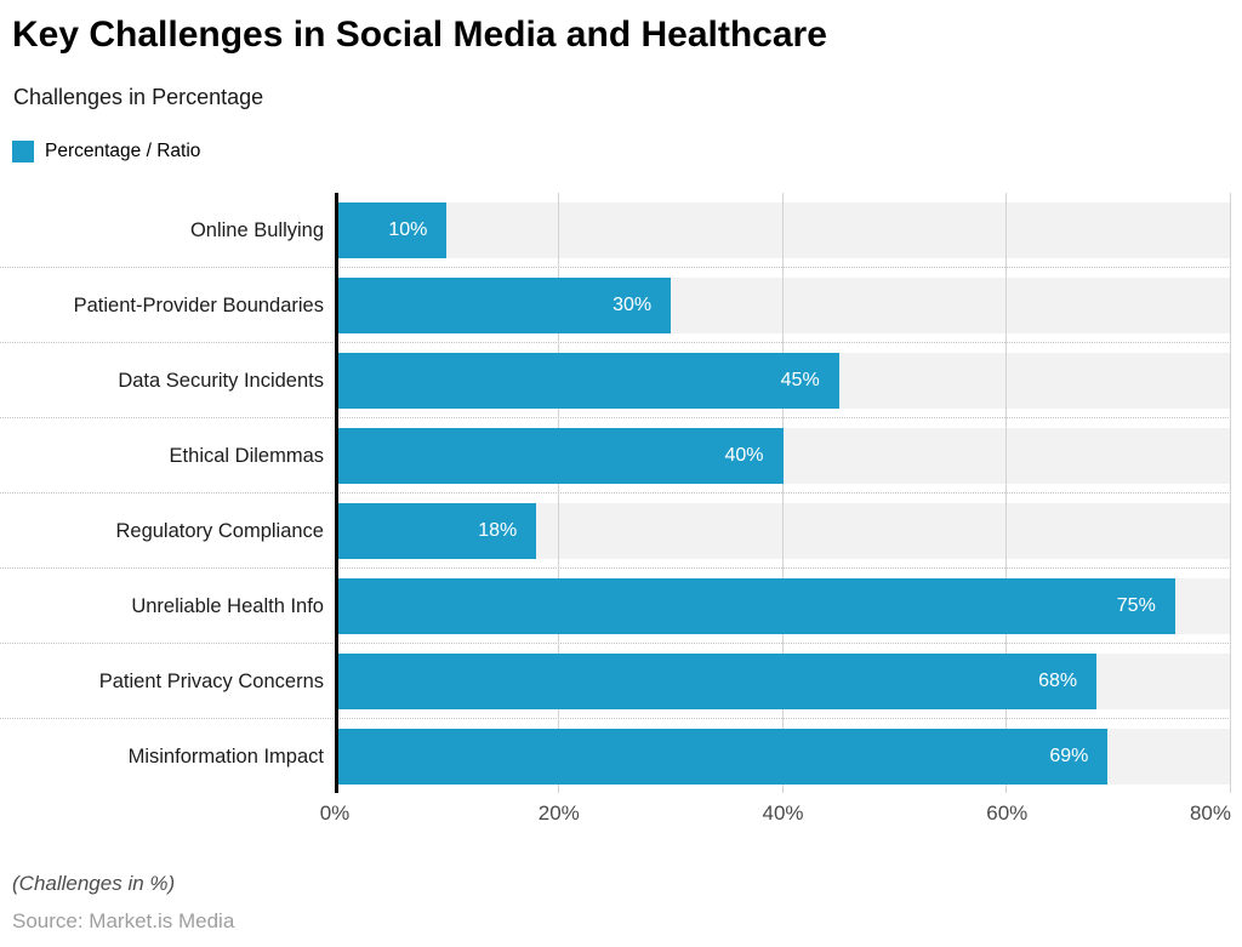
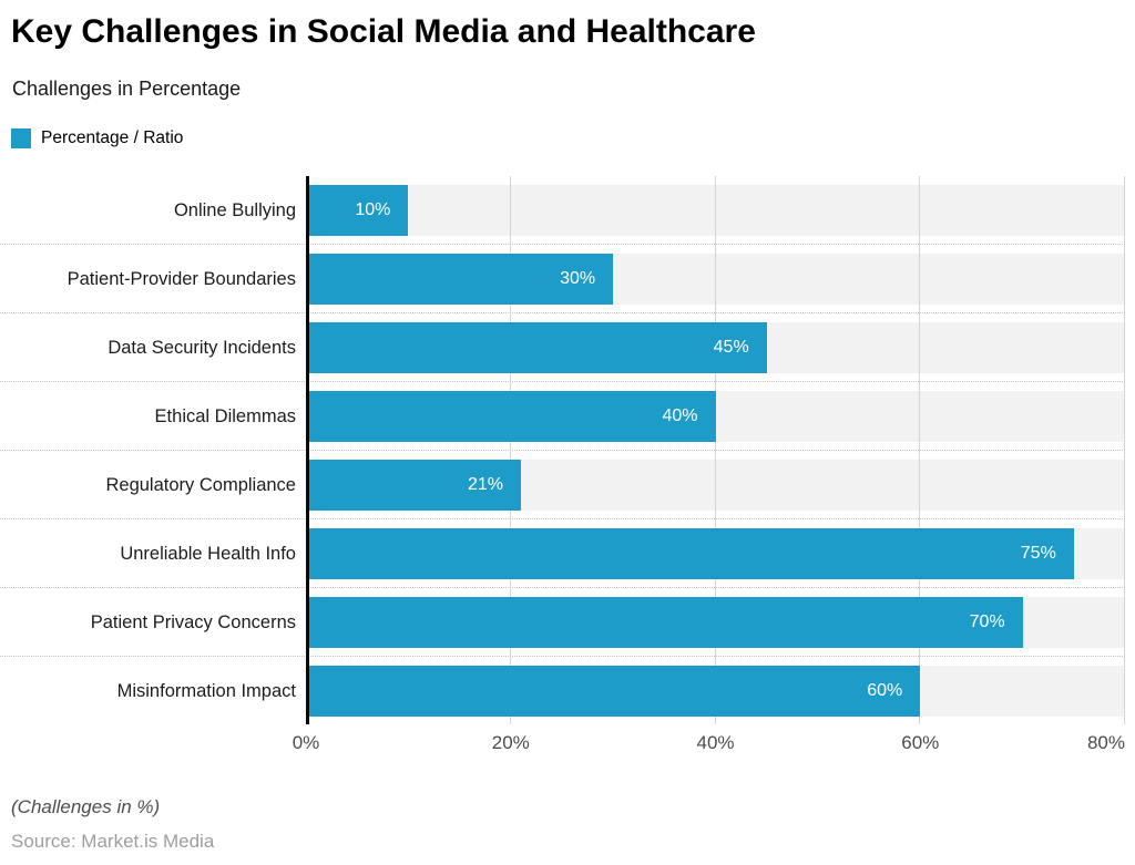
Regulatory Compliance: 18% -> 21%
Patient Privacy Concerns: 68% -> 70%
Misinformation Impact: 69% -> 60%
